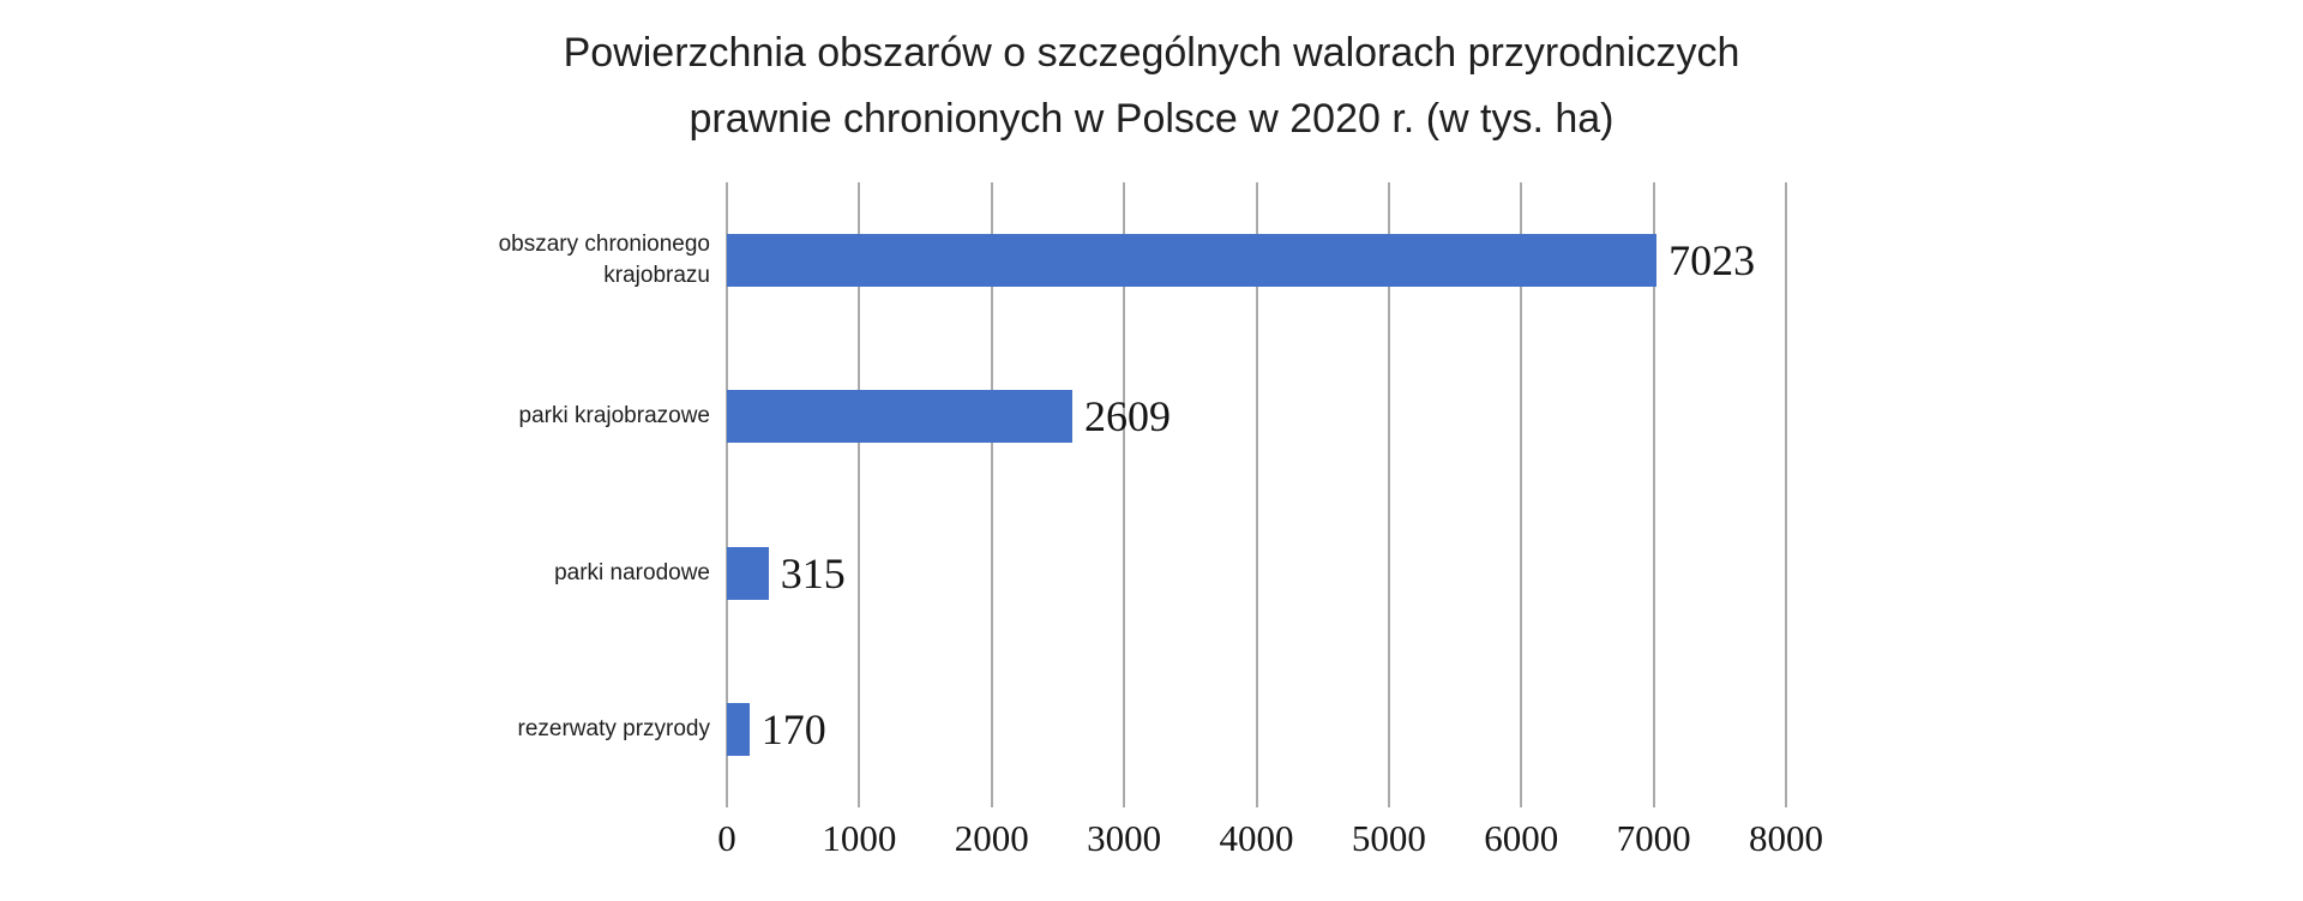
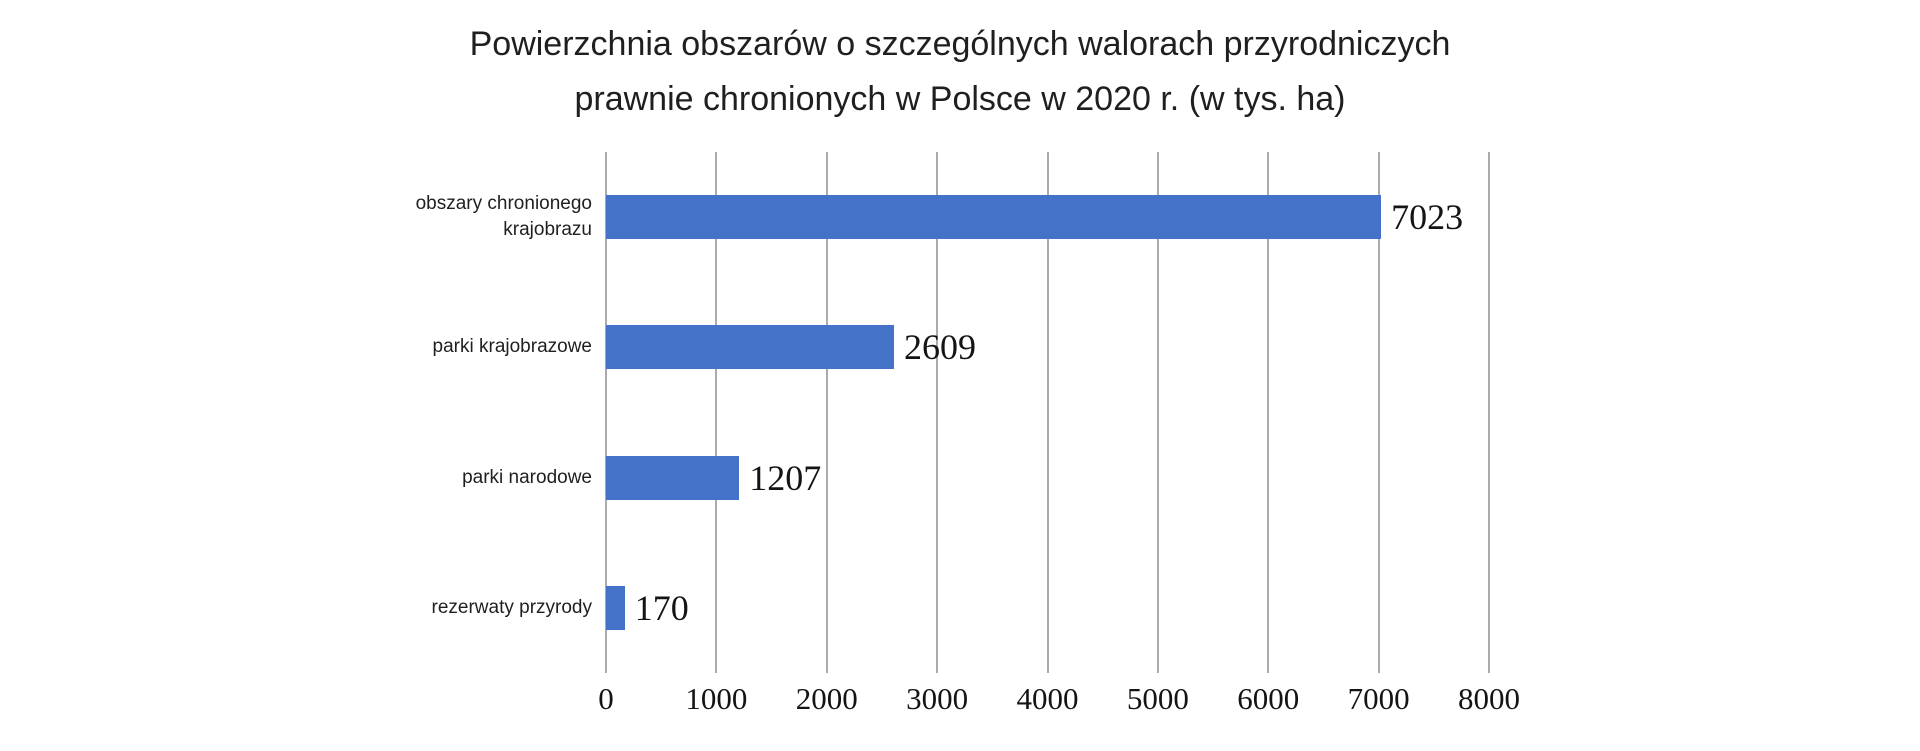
parki narodowe: 315 -> 1207
